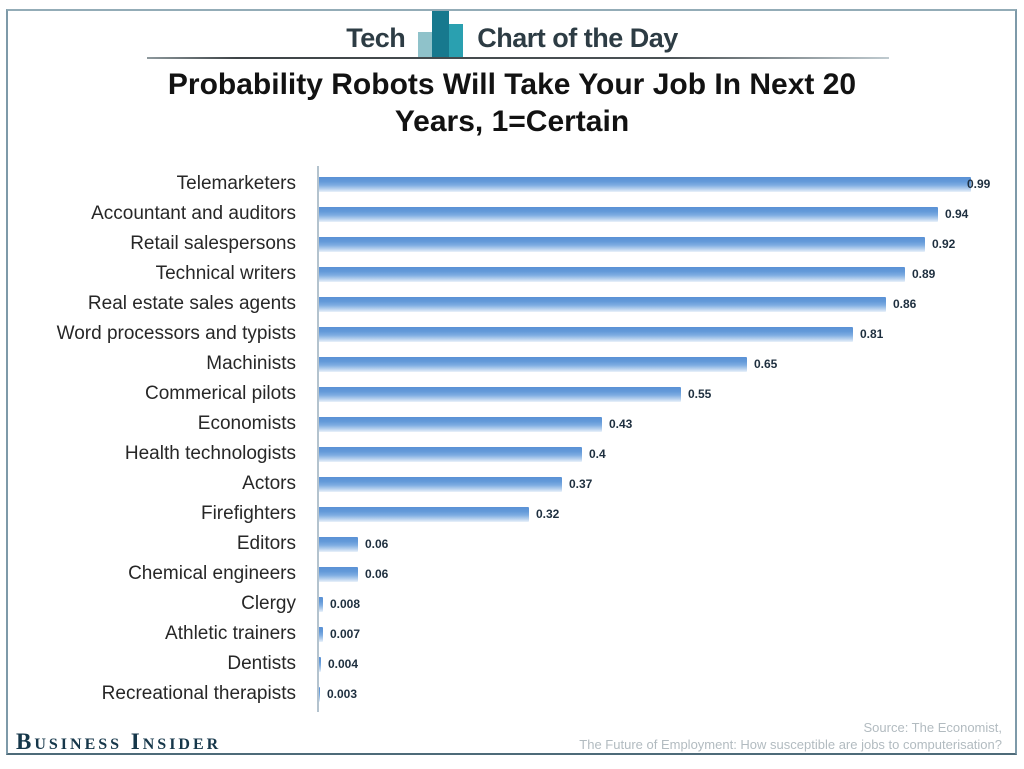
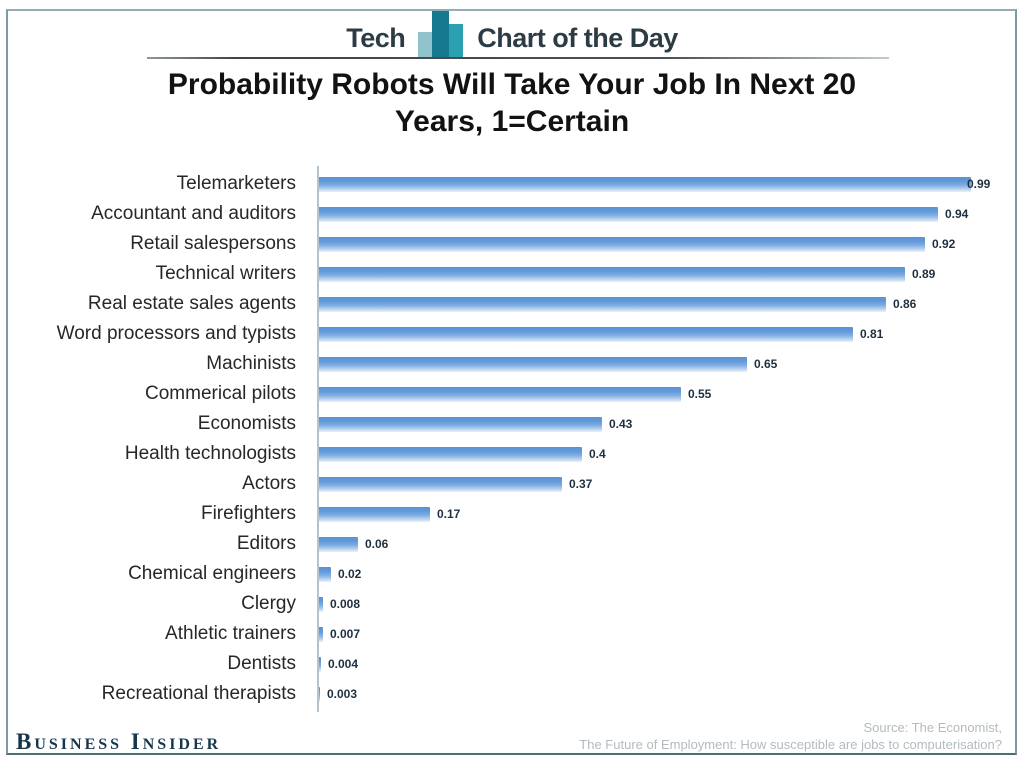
Firefighters: 0.32 -> 0.17
Chemical engineers: 0.06 -> 0.02
